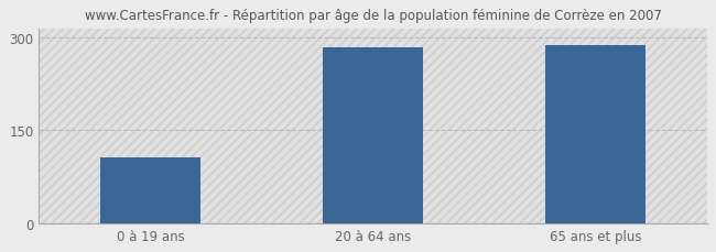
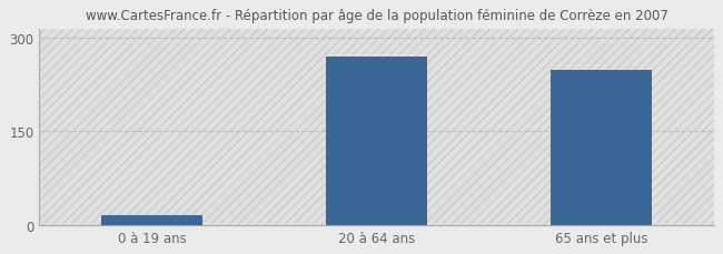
0 à 19 ans: 107 -> 16
20 à 64 ans: 285 -> 270
65 ans et plus: 288 -> 248
